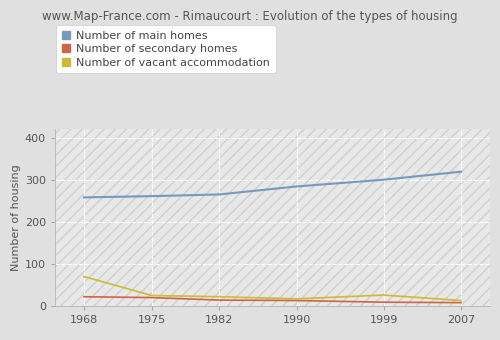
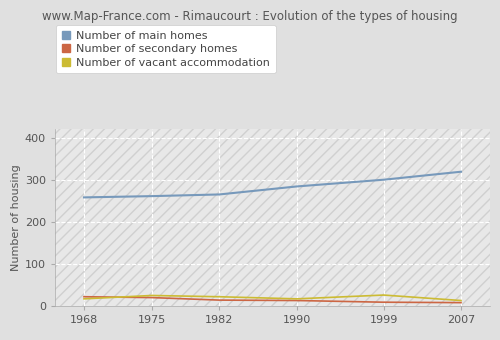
Number of vacant accommodation/1968: 70 -> 17
